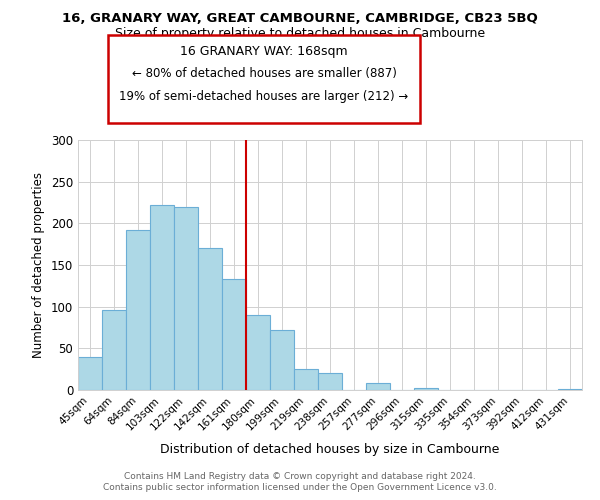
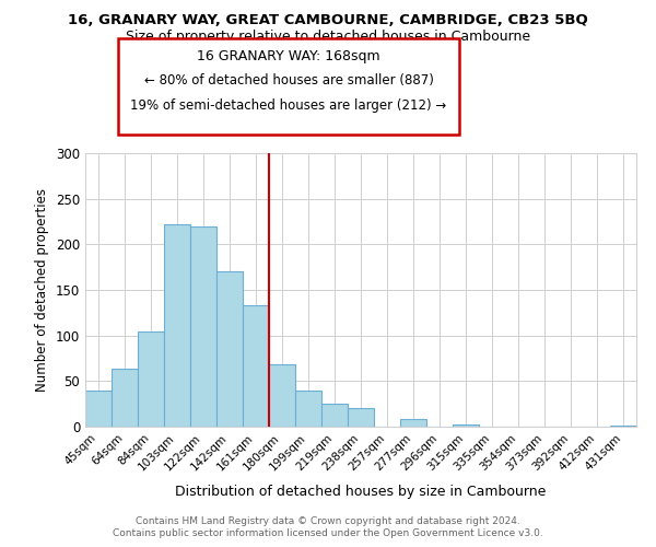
64sqm: 96 -> 64
84sqm: 192 -> 105
180sqm: 90 -> 69
199sqm: 72 -> 40
